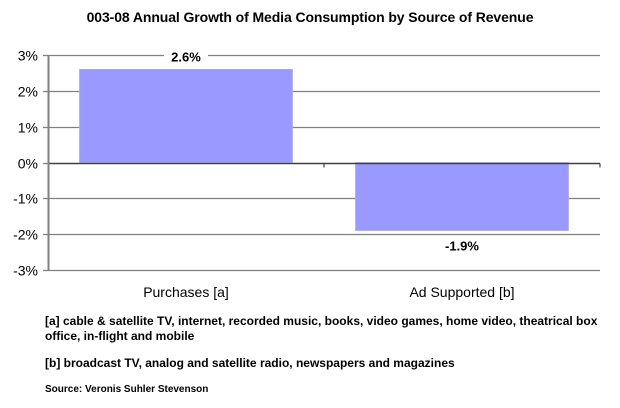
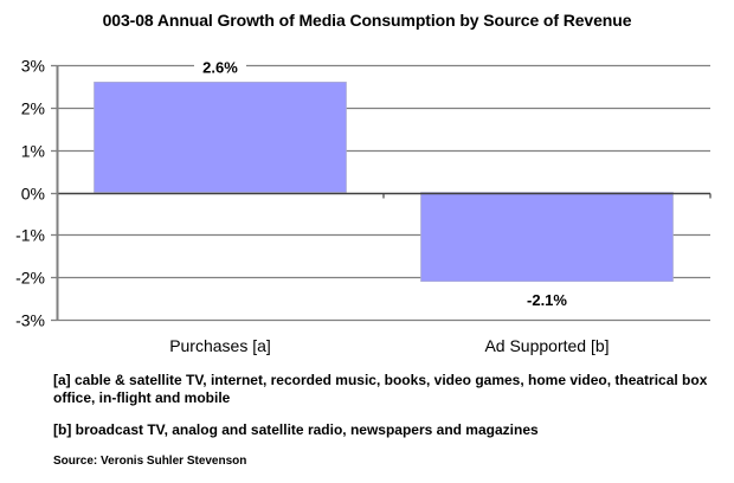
Ad Supported [b]: -1.9% -> -2.1%
